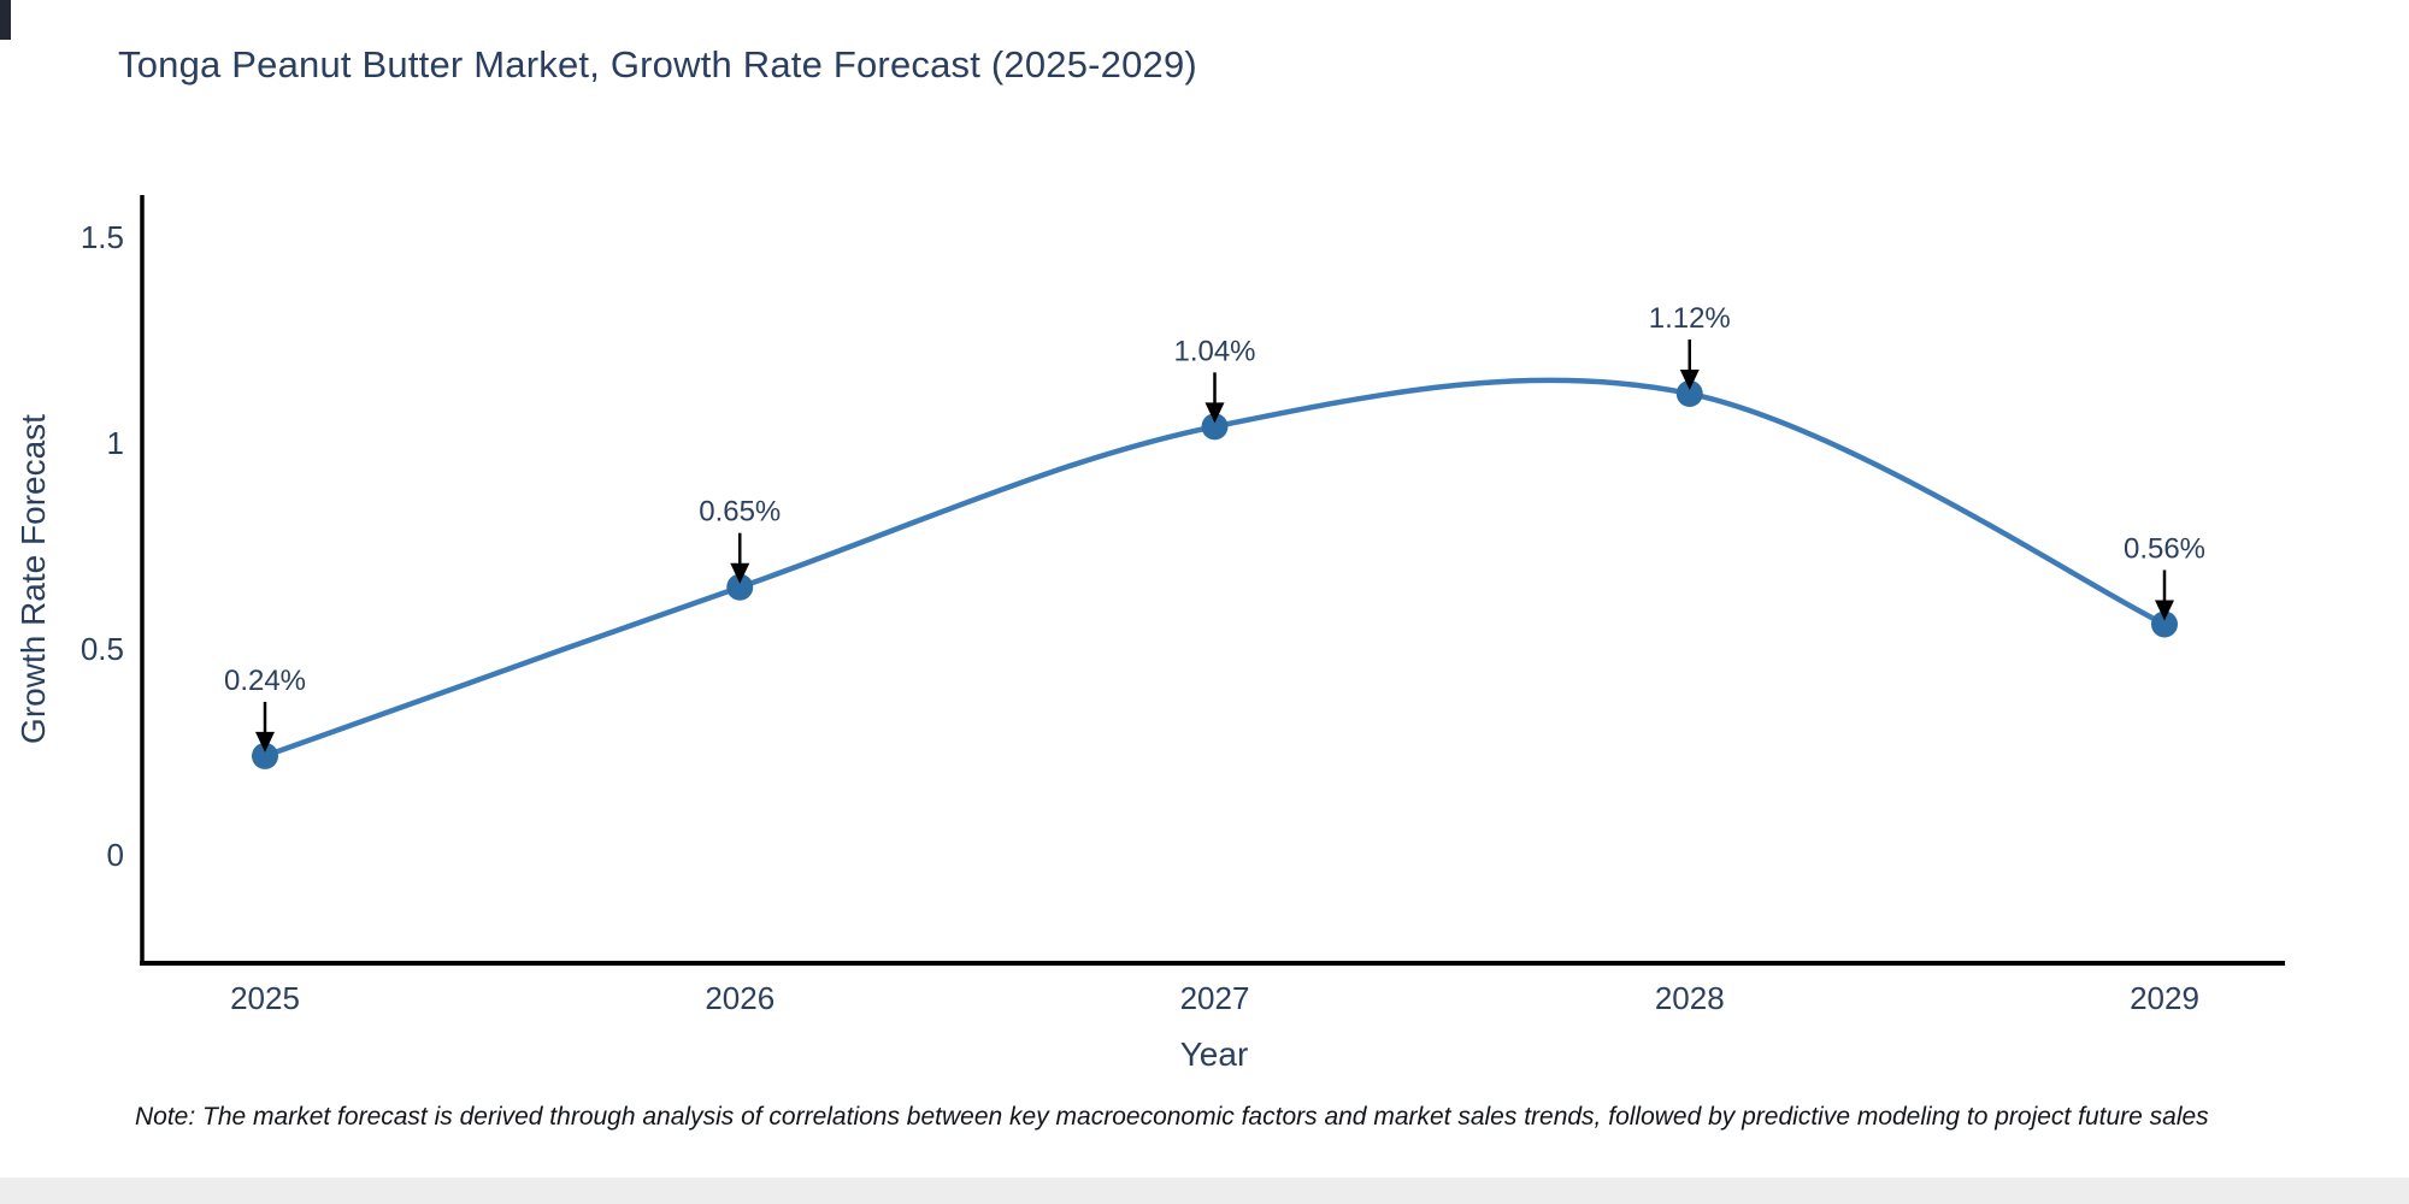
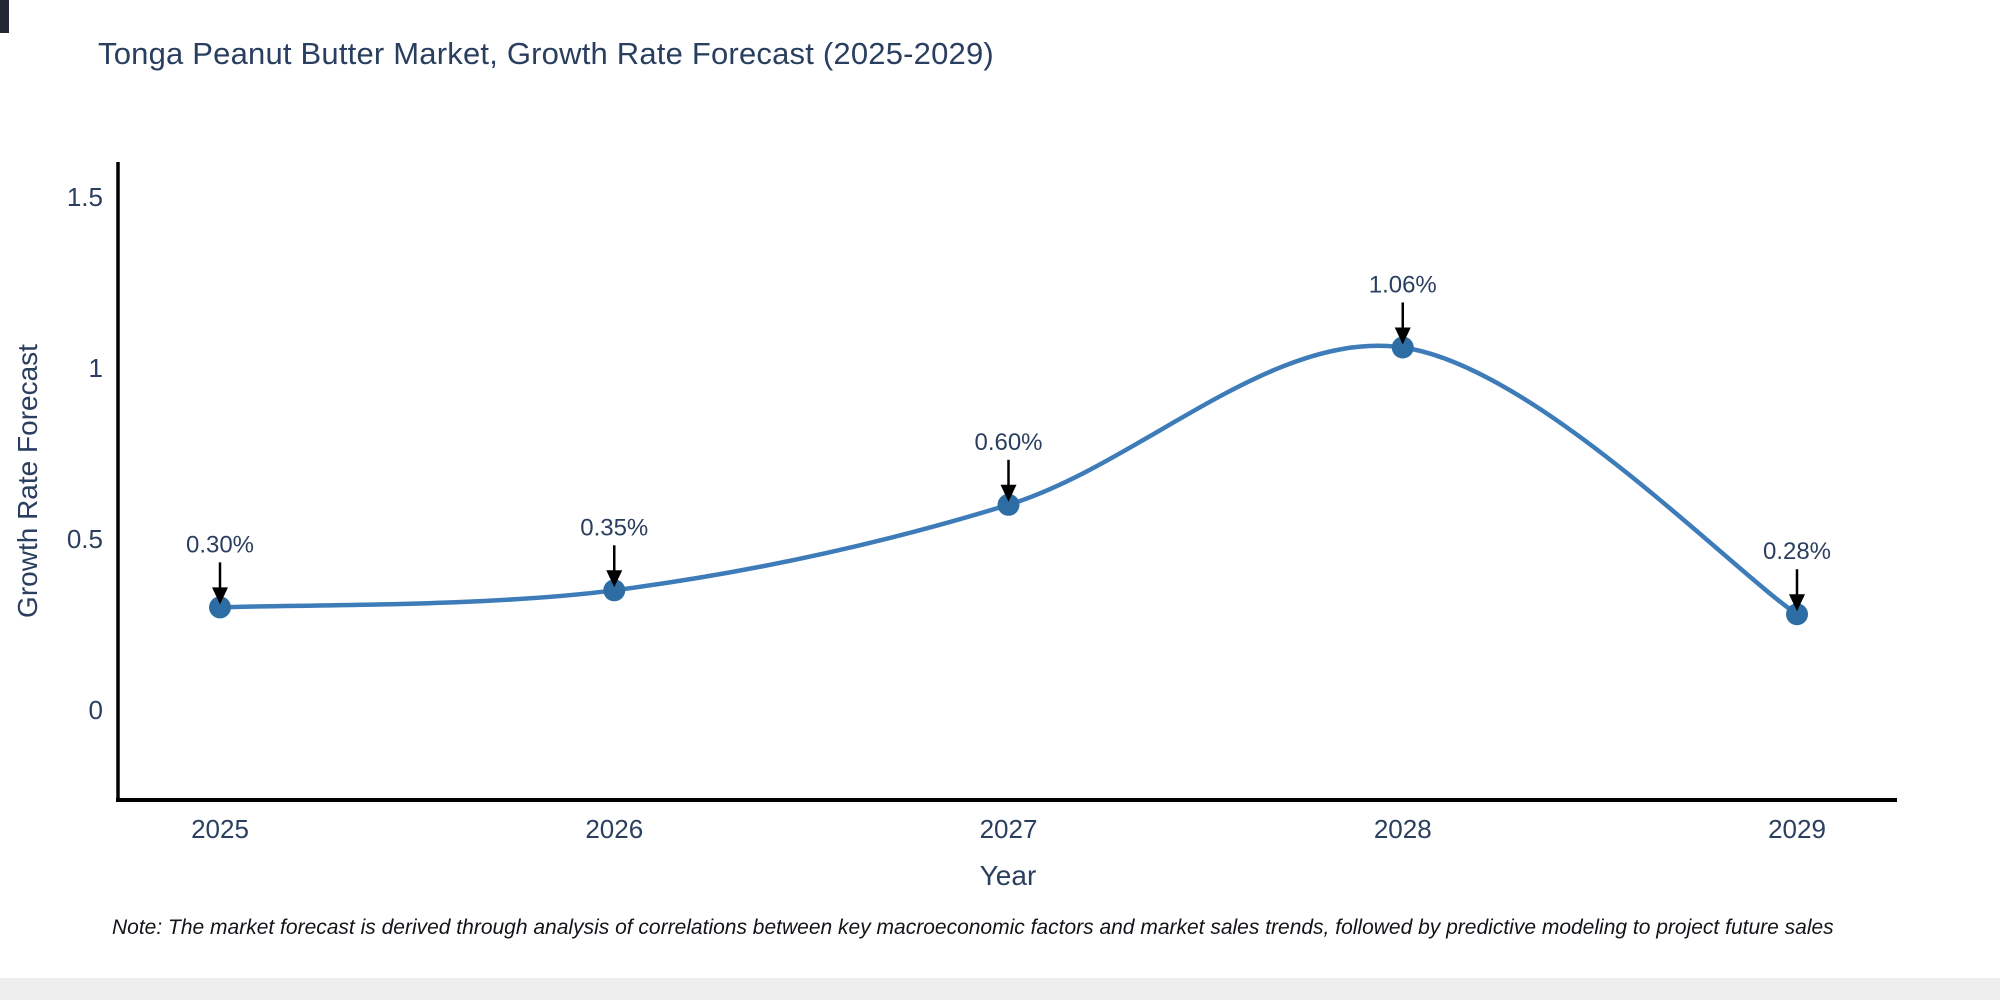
2025: 0.24% -> 0.30%
2026: 0.65% -> 0.35%
2027: 1.04% -> 0.60%
2028: 1.12% -> 1.06%
2029: 0.56% -> 0.28%
